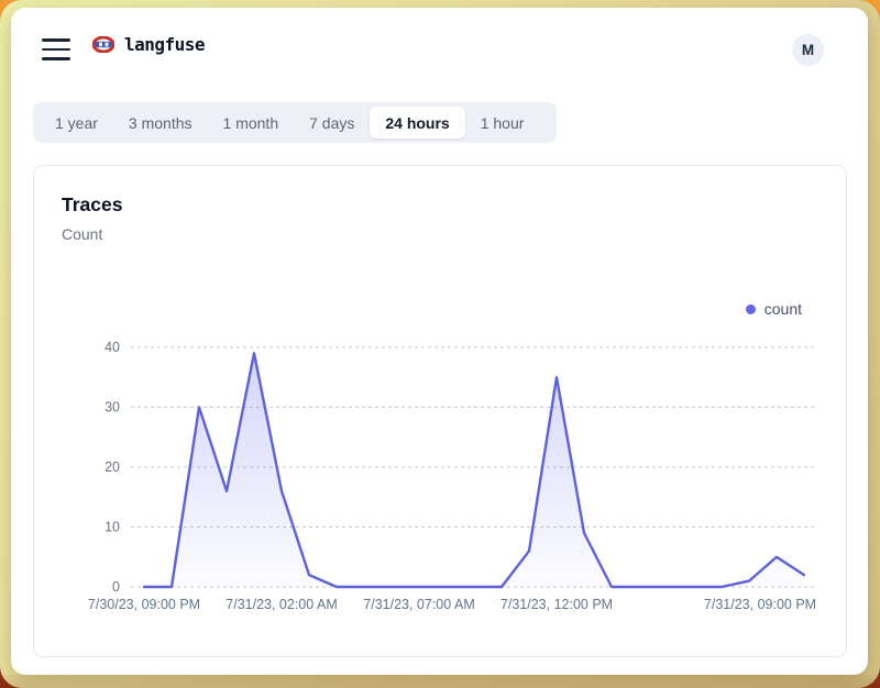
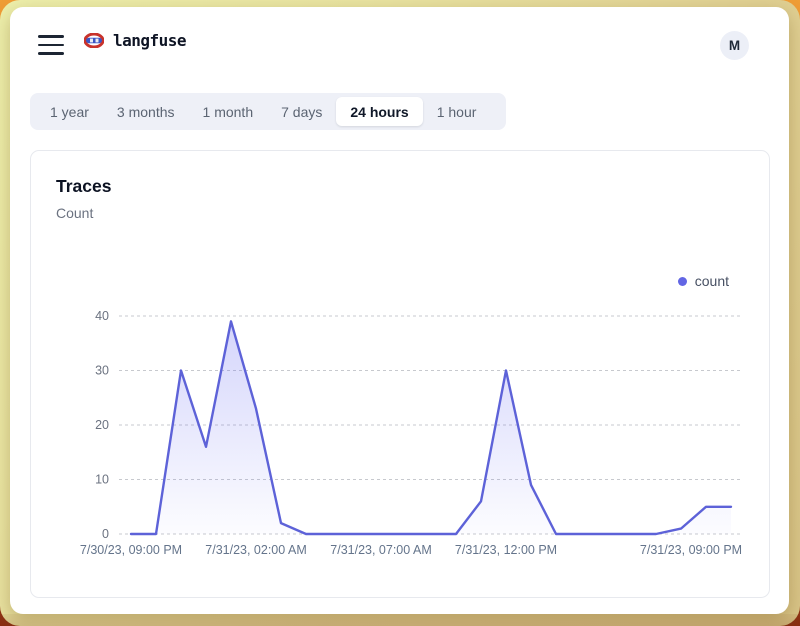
7/31/23, 02:00 AM: 16 -> 23
7/31/23, 12:00 PM: 35 -> 30
7/31/23, 09:00 PM: 2 -> 5
